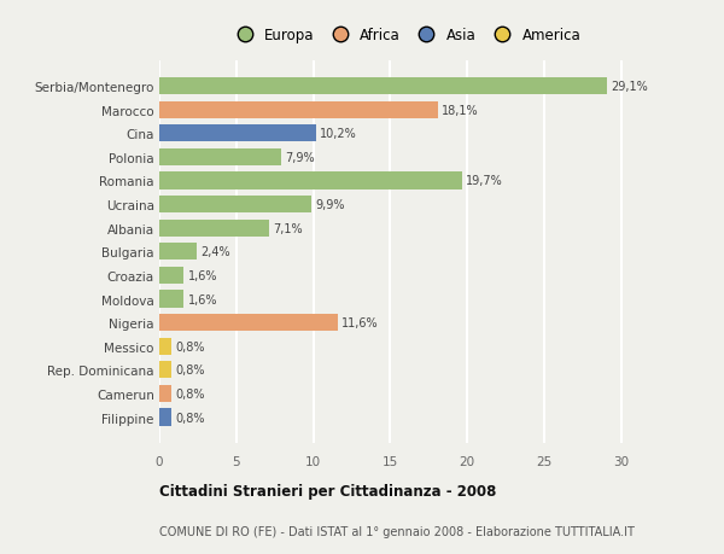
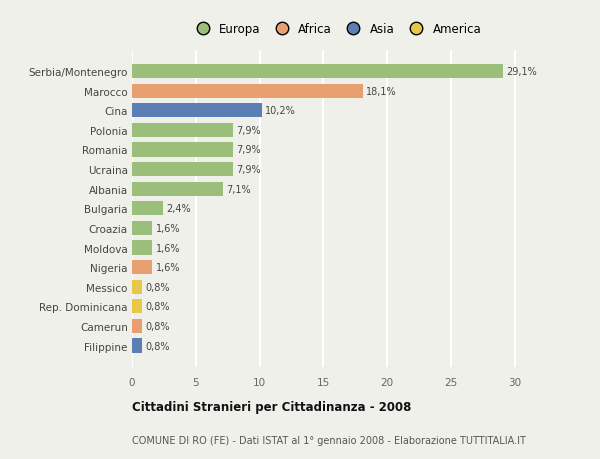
Romania: 19,7% -> 7,9%
Ucraina: 9,9% -> 7,9%
Nigeria: 11,6% -> 1,6%
